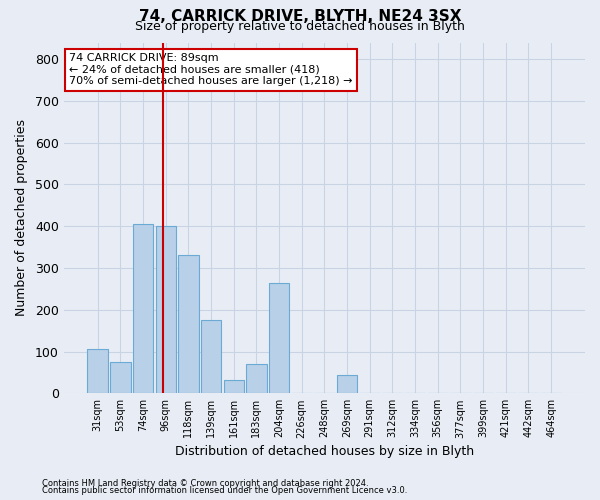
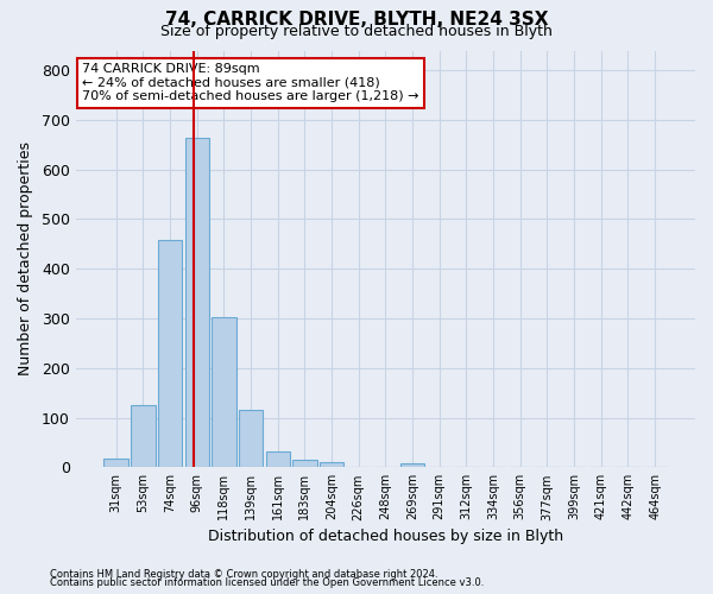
31sqm: 105 -> 17
53sqm: 75 -> 126
74sqm: 405 -> 458
96sqm: 400 -> 665
118sqm: 330 -> 302
139sqm: 175 -> 115
183sqm: 70 -> 14
204sqm: 265 -> 10
269sqm: 45 -> 8
